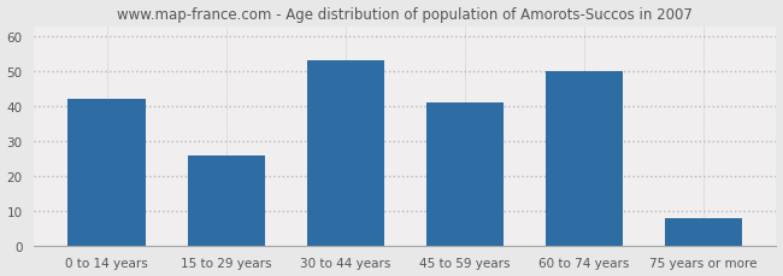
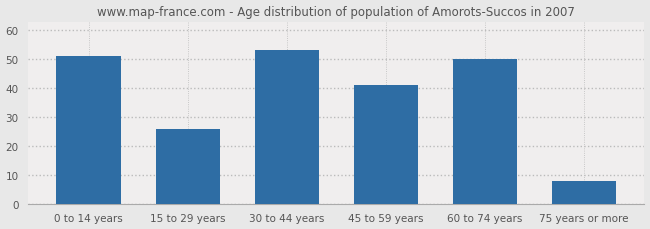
0 to 14 years: 42 -> 51
